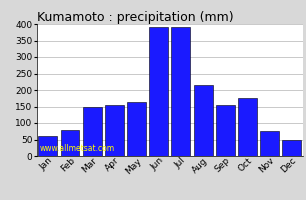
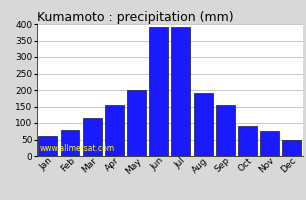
Mar: 150 -> 115
May: 165 -> 200
Aug: 215 -> 190
Oct: 175 -> 90
